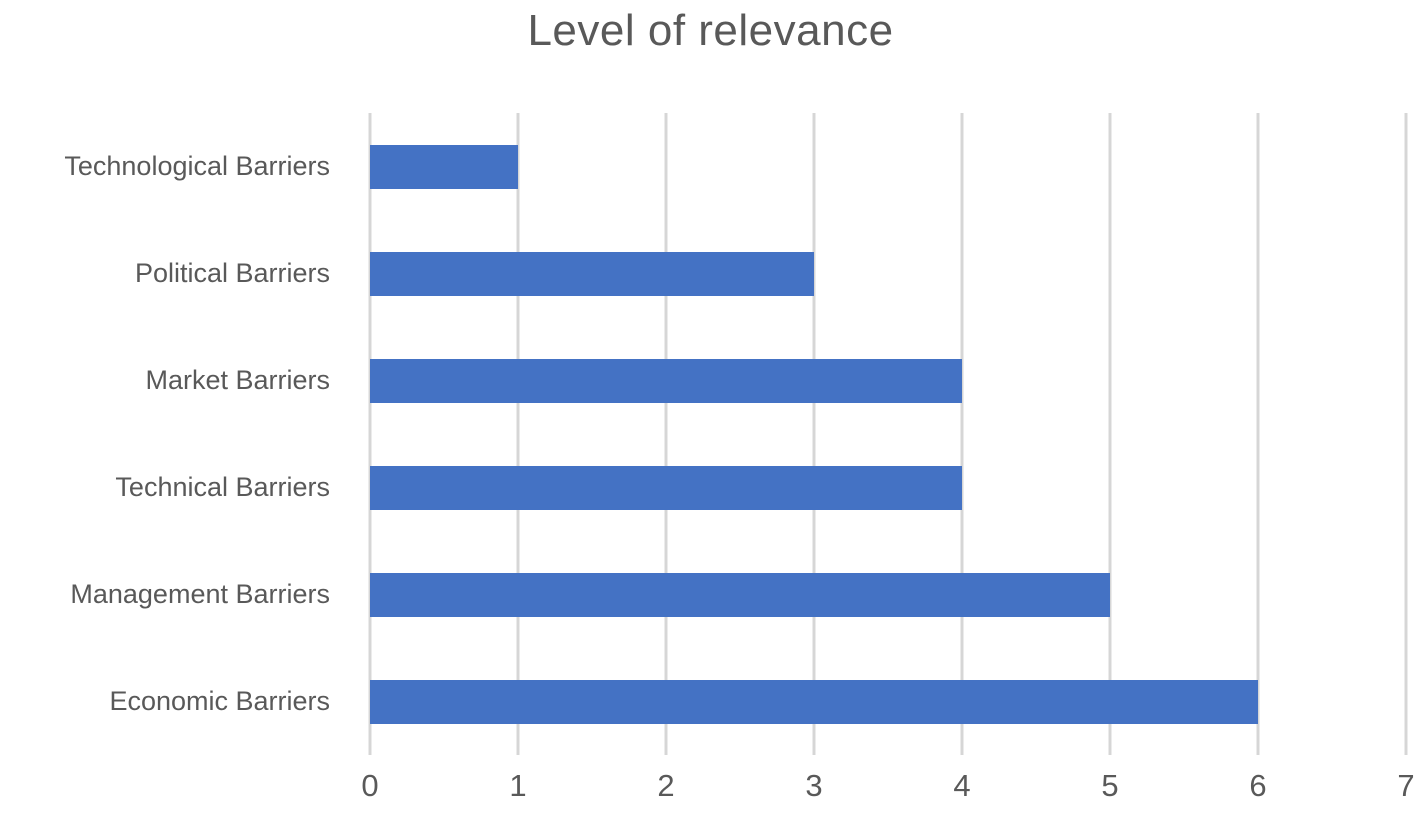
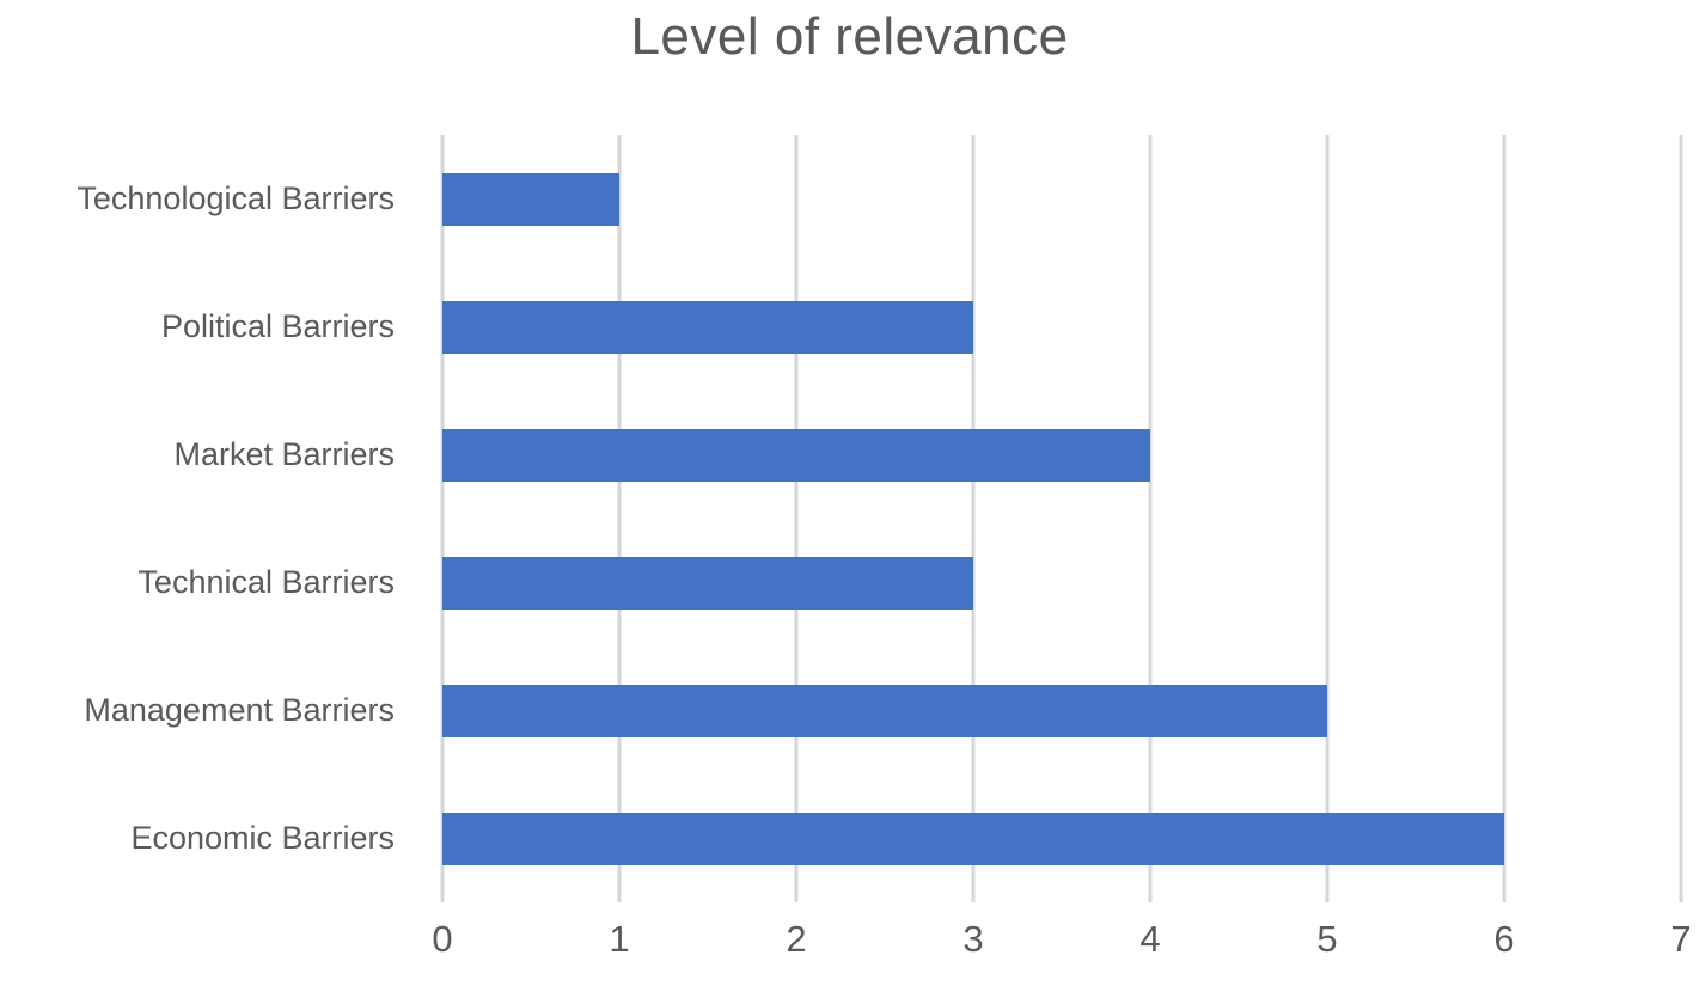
Technical Barriers: 4 -> 3
